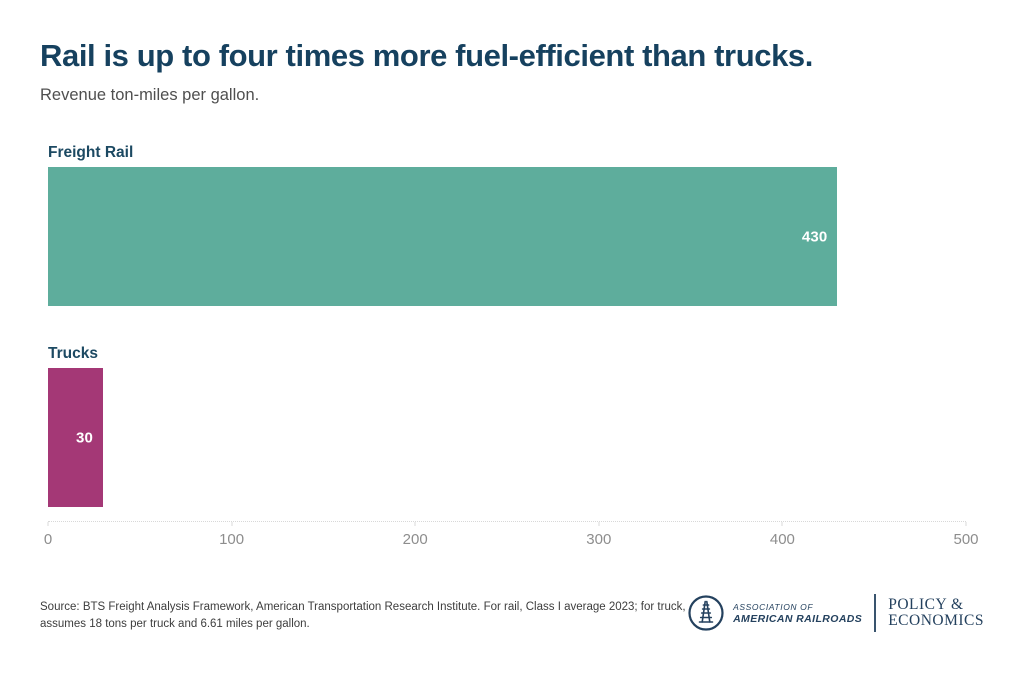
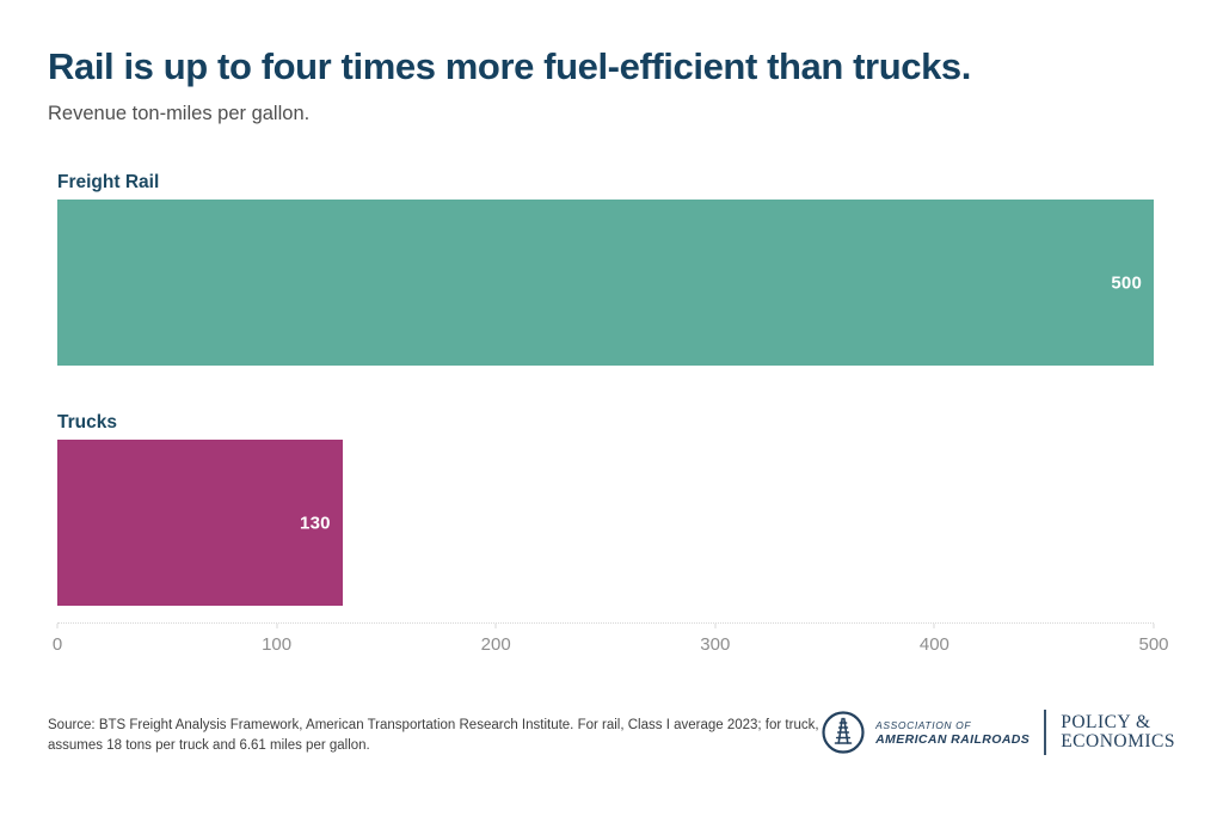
Freight Rail: 430 -> 500
Trucks: 30 -> 130
